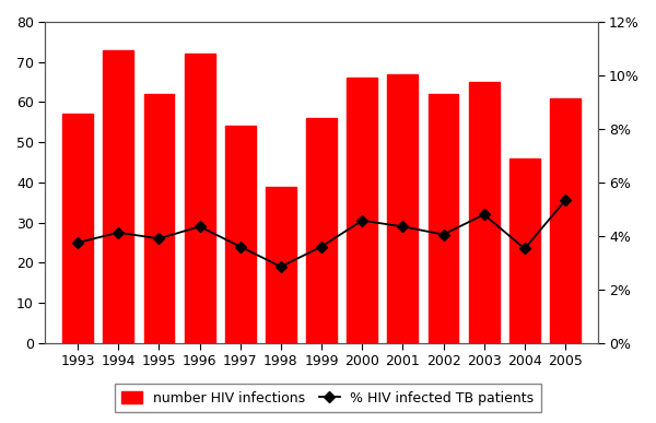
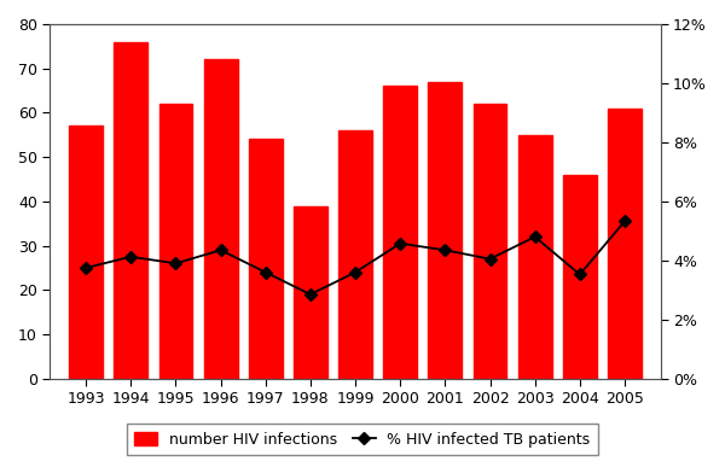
number HIV infections/1994: 73 -> 76
number HIV infections/2003: 65 -> 55
